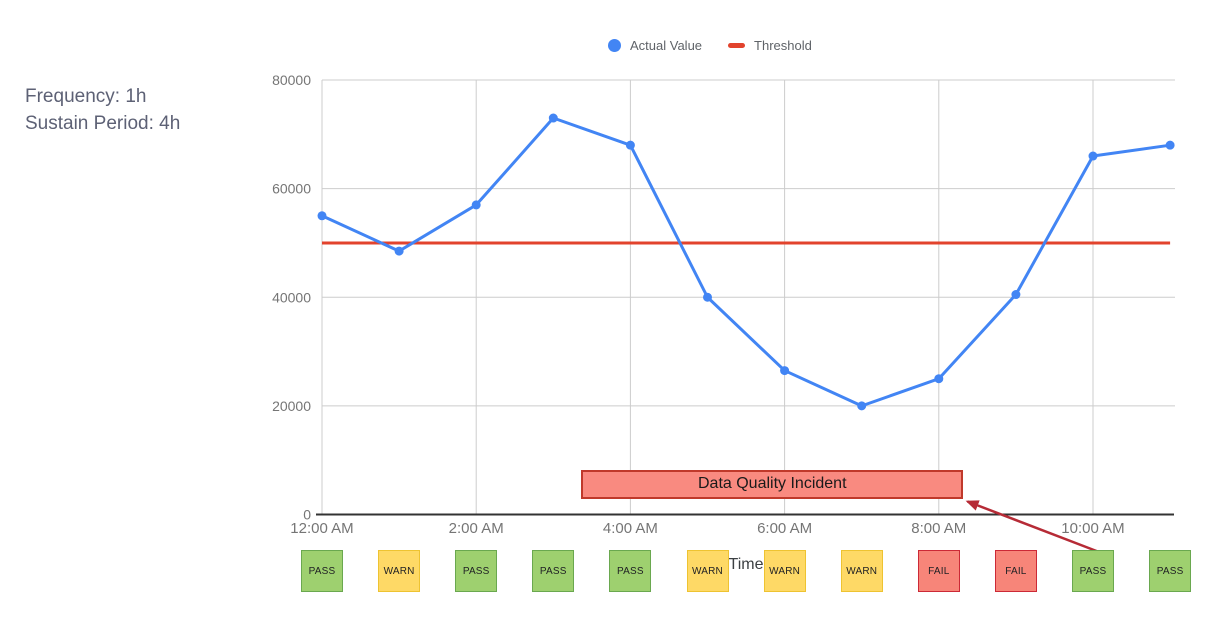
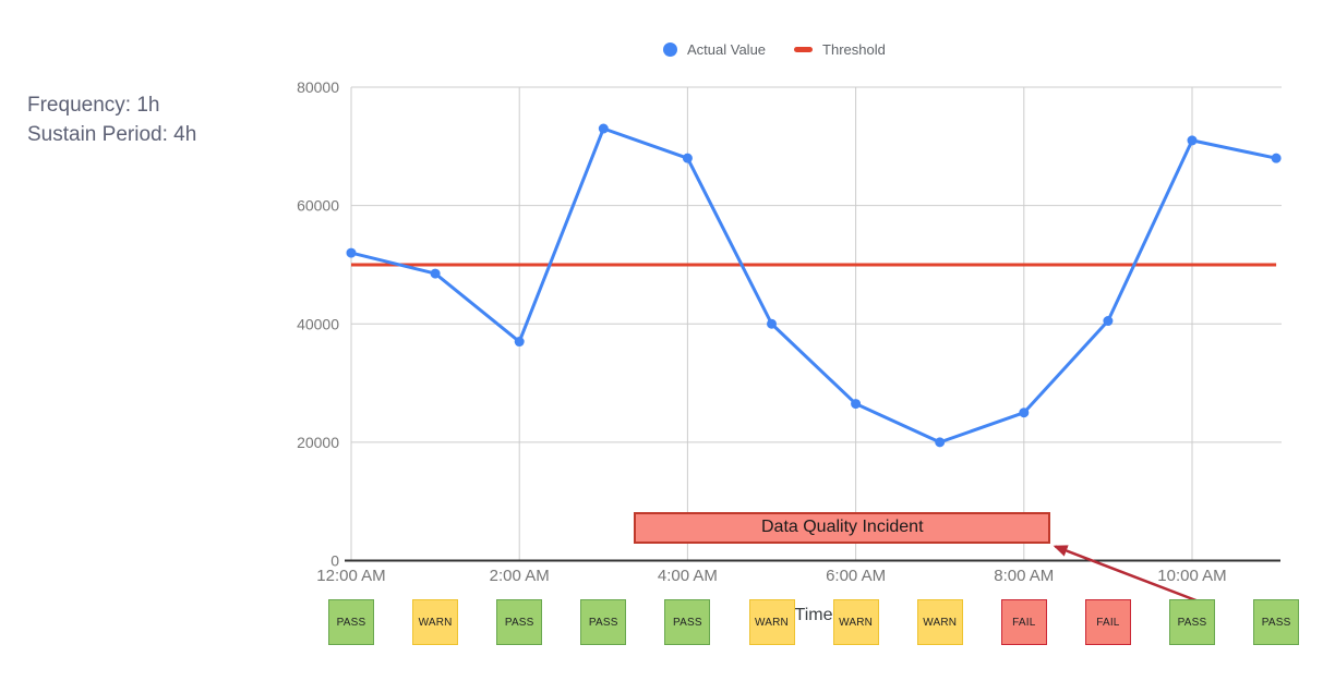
12:00 AM: 55000 -> 52000
2:00 AM: 57000 -> 37000
10:00 AM: 66000 -> 71000
